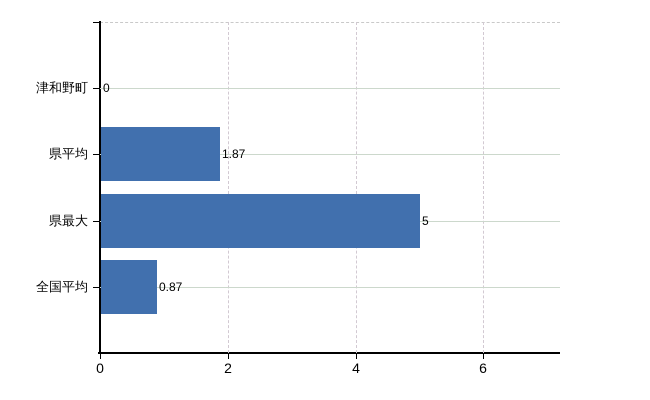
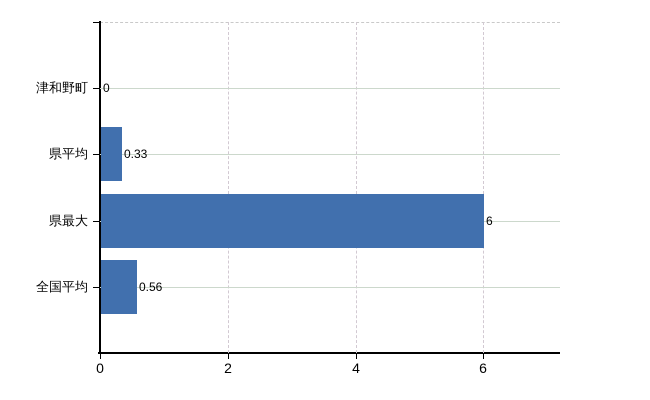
県平均: 1.87 -> 0.33
県最大: 5 -> 6
全国平均: 0.87 -> 0.56
